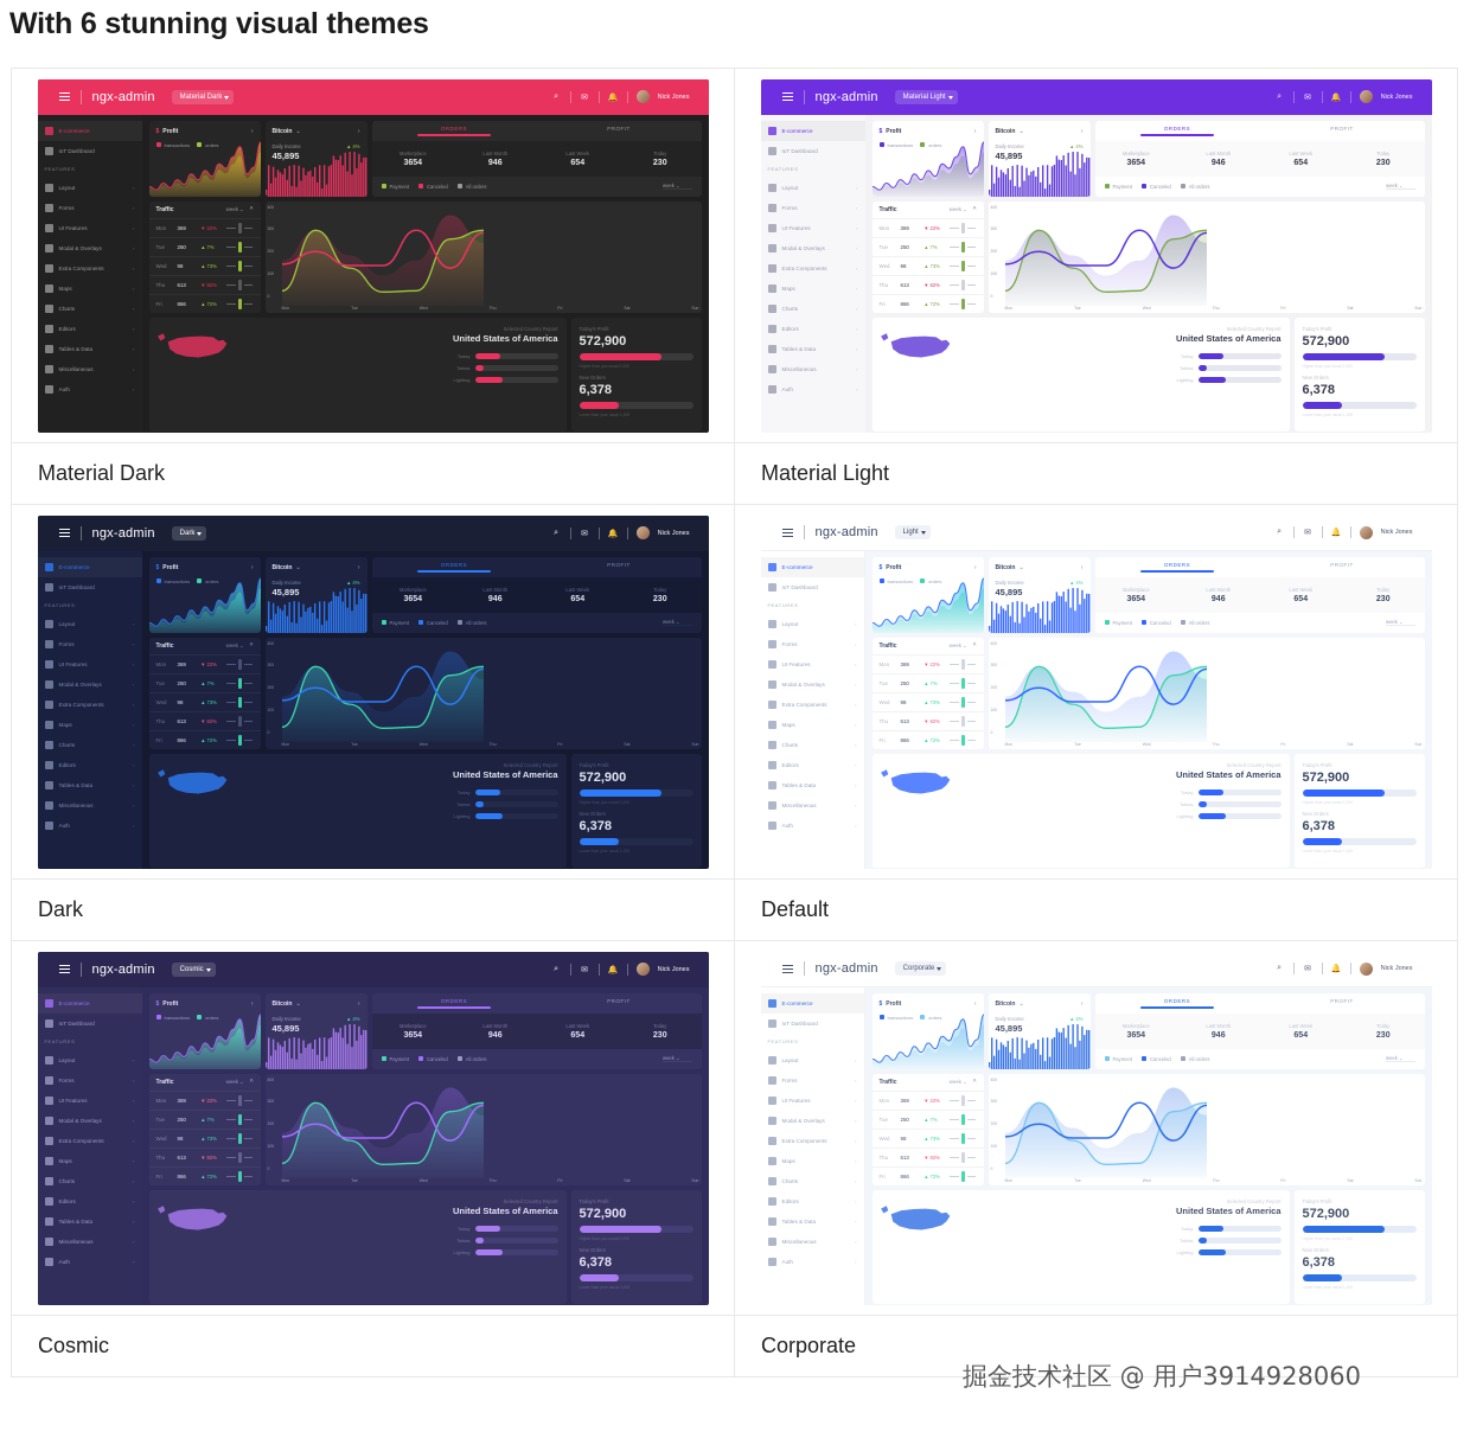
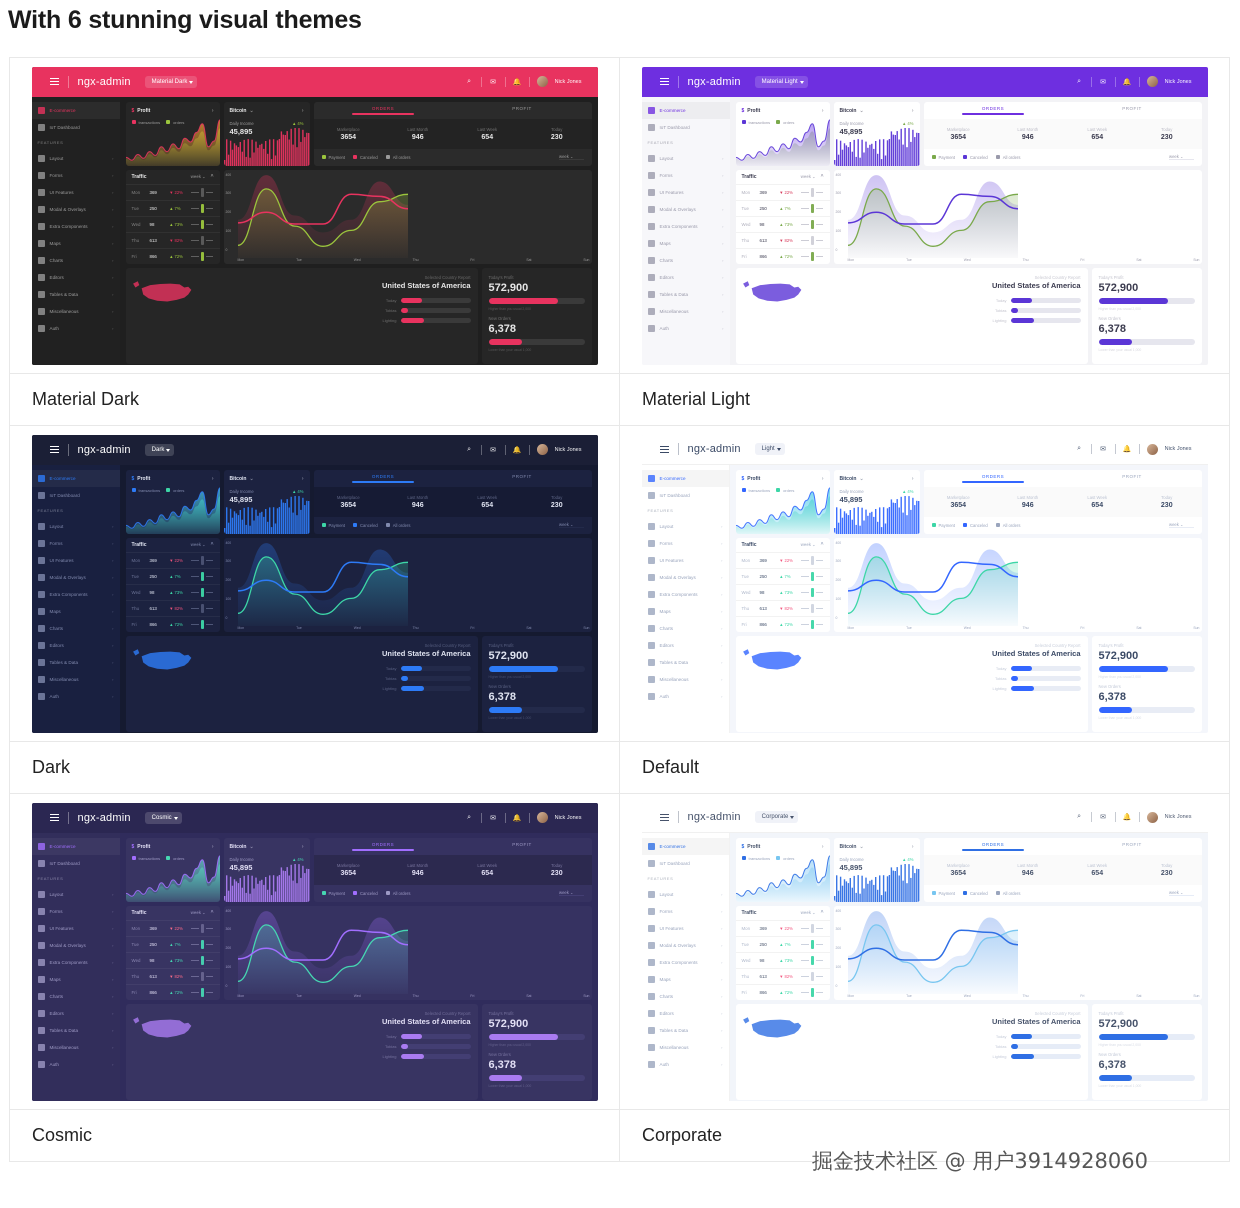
Payment/Tue: 300 -> 320
All orders/Tue: 300 -> 390
Payment/Fri: 60 -> 130
Canceled/Sat: 150 -> 290
Canceled/Sun: 290 -> 230
